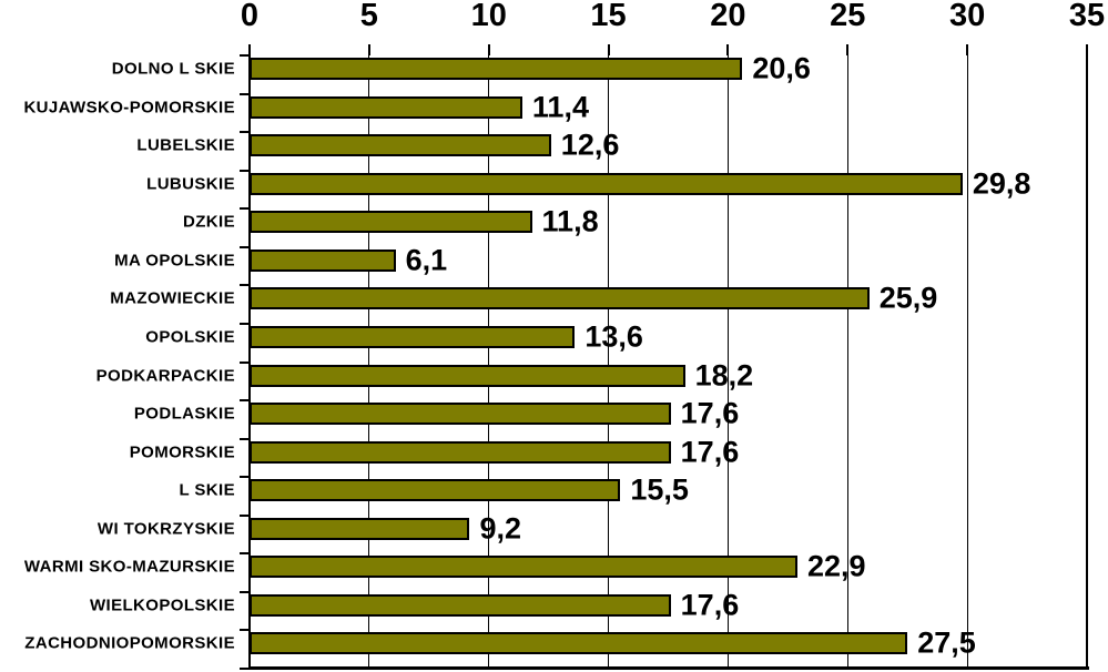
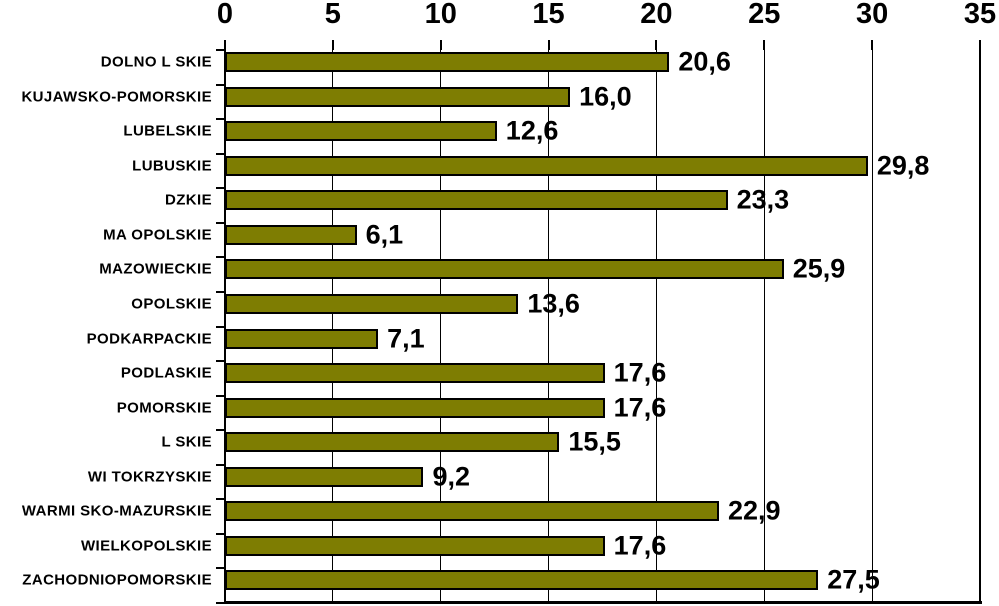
KUJAWSKO-POMORSKIE: 11,4 -> 16,0
DZKIE: 11,8 -> 23,3
PODKARPACKIE: 18,2 -> 7,1
